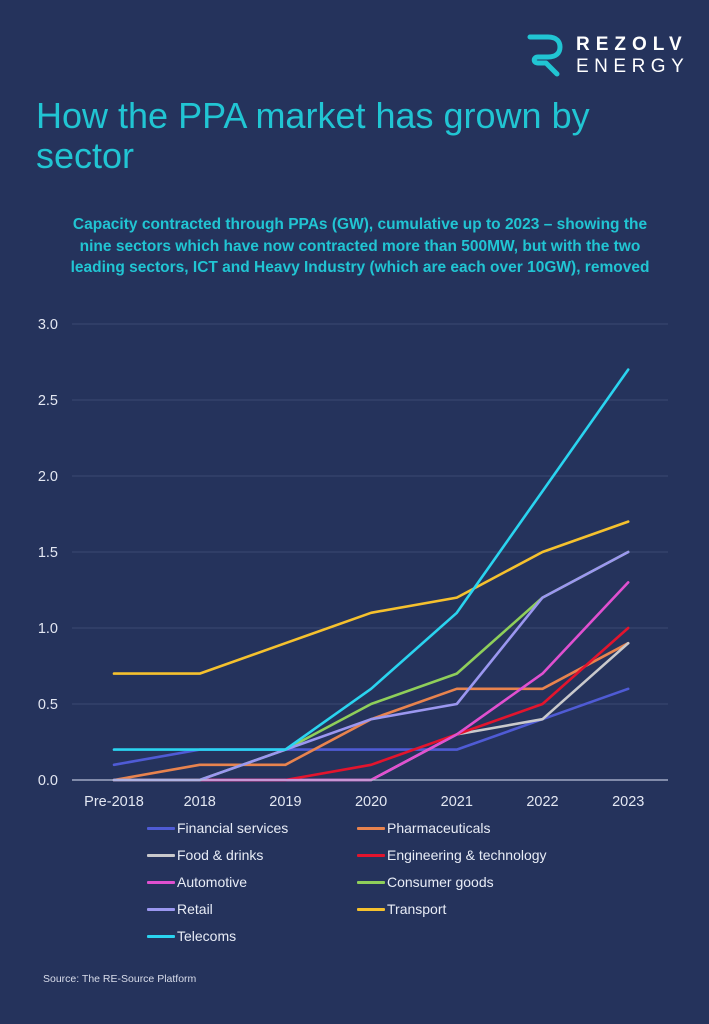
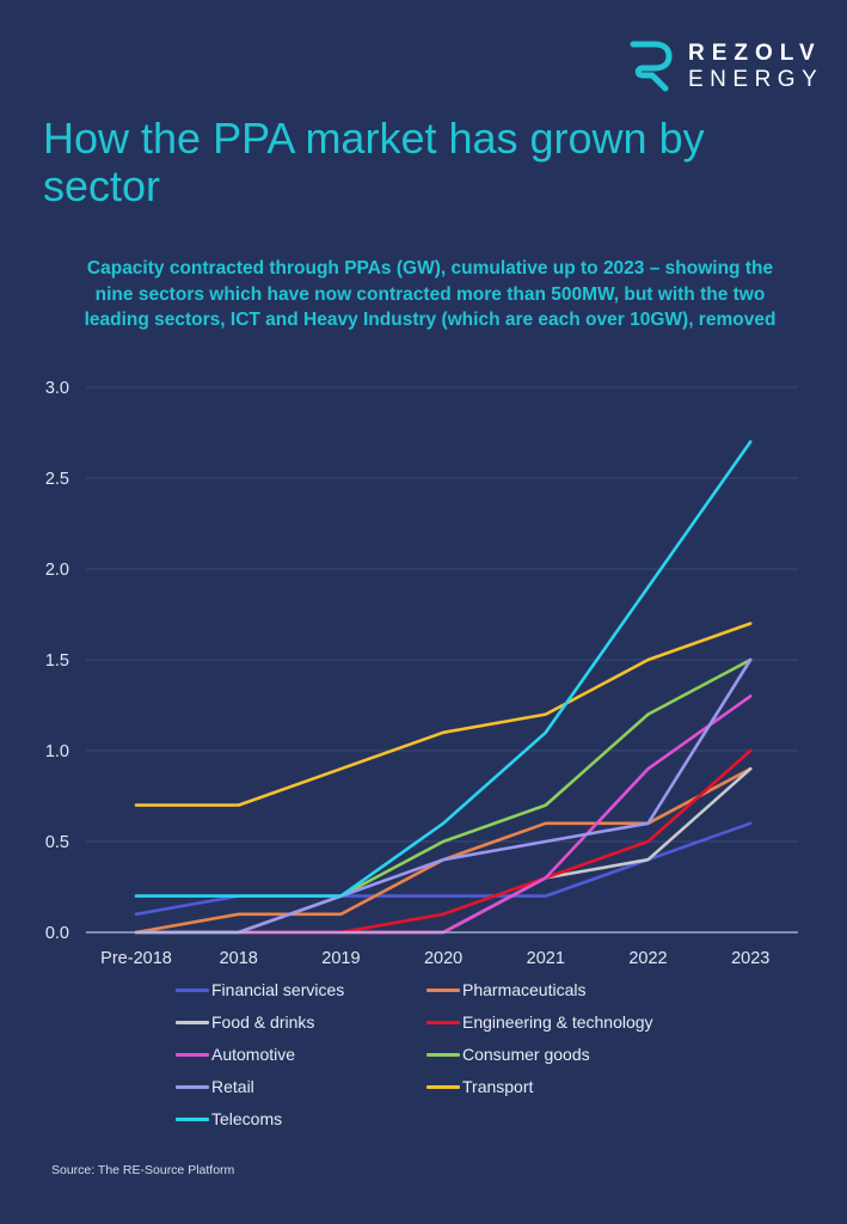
Automotive/2022: 0.7 -> 0.9
Retail/2022: 1.2 -> 0.6
